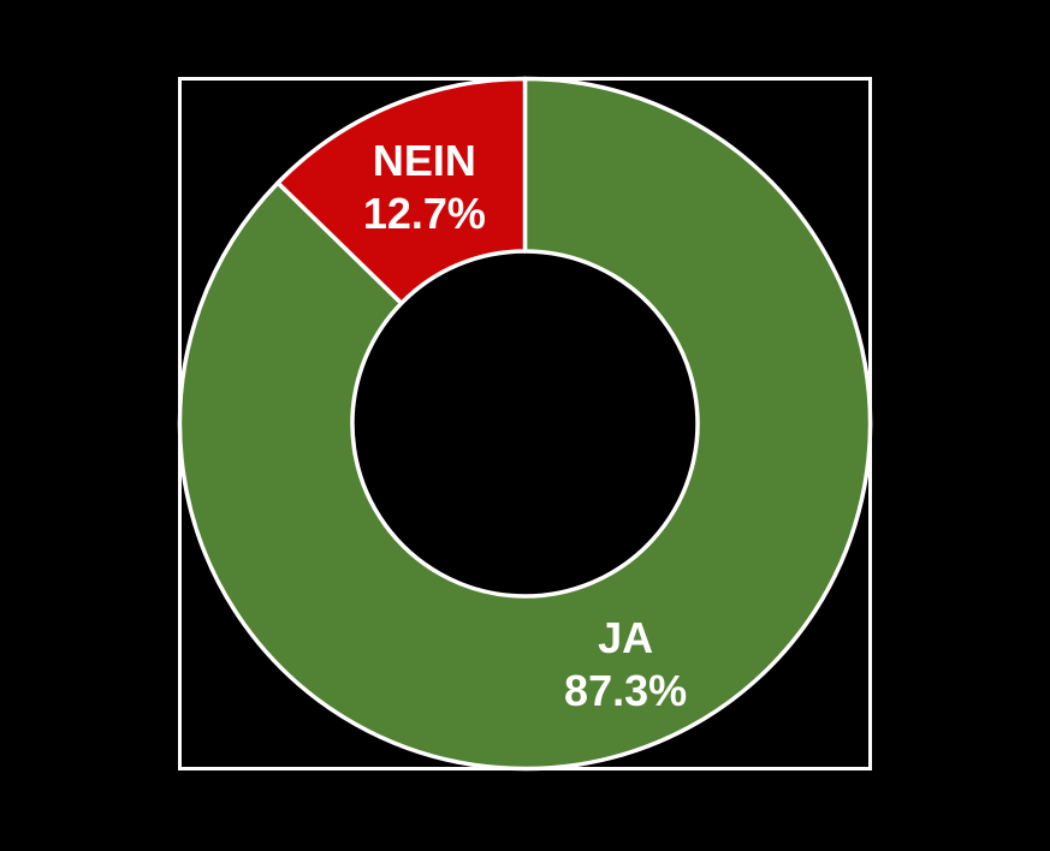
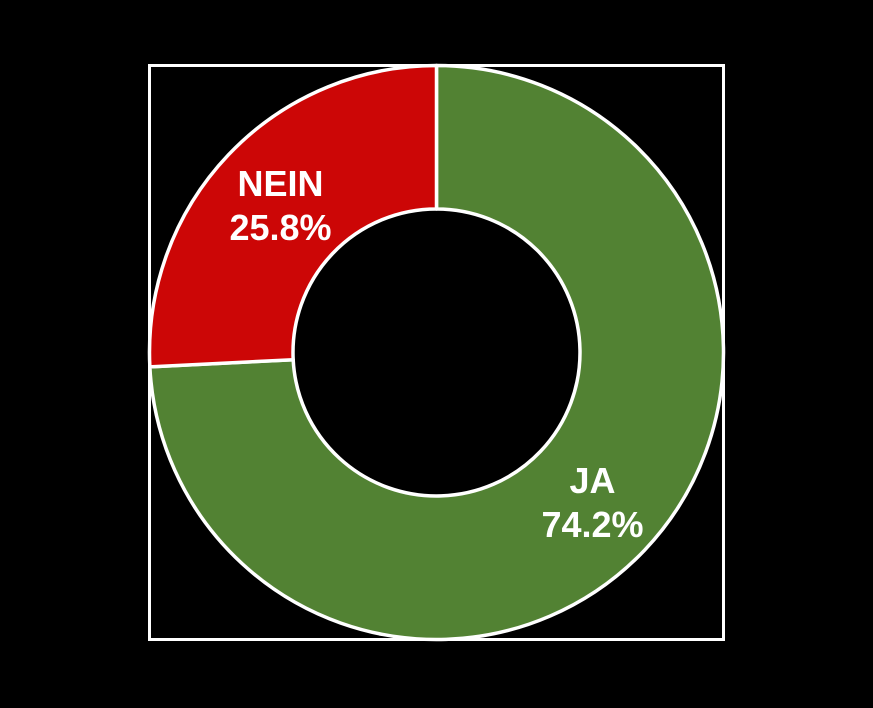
JA: 87.3% -> 74.2%
NEIN: 12.7% -> 25.8%
